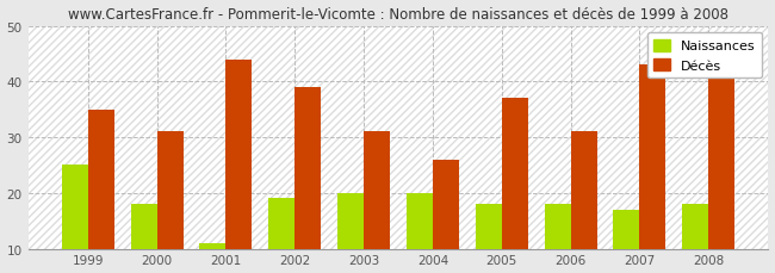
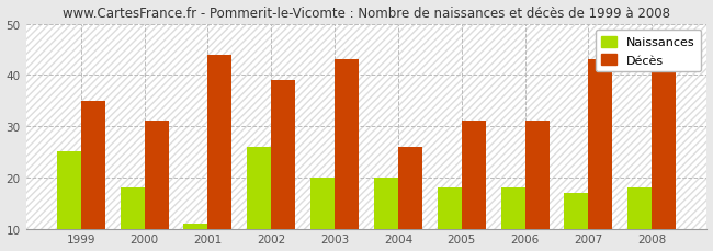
Naissances/2002: 19 -> 26
Décès/2003: 31 -> 43
Décès/2005: 37 -> 31
